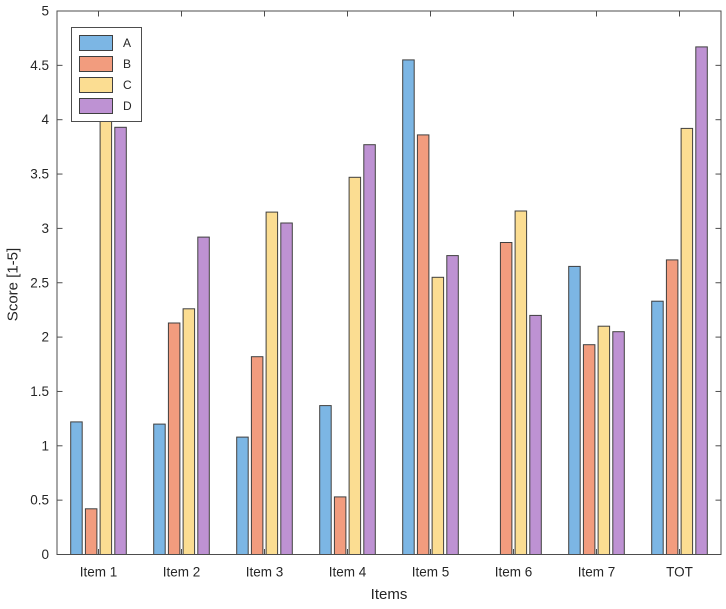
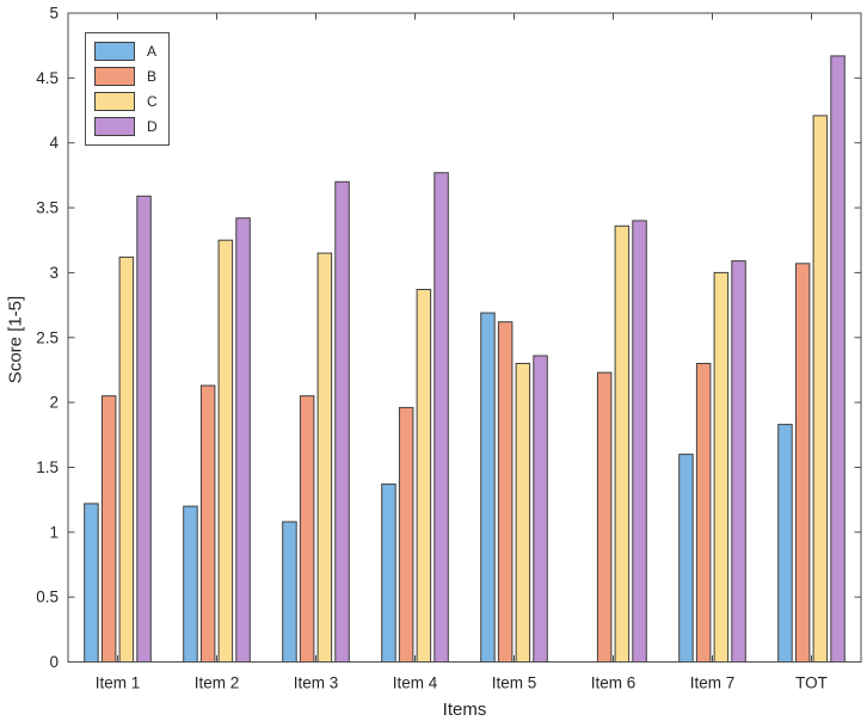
B/Item 1: 0.42 -> 2.05
C/Item 1: 4.00 -> 3.12
D/Item 1: 3.93 -> 3.59
C/Item 2: 2.26 -> 3.25
D/Item 2: 2.92 -> 3.42
B/Item 3: 1.82 -> 2.05
D/Item 3: 3.05 -> 3.70
B/Item 4: 0.53 -> 1.96
C/Item 4: 3.47 -> 2.87
A/Item 5: 4.55 -> 2.69
B/Item 5: 3.86 -> 2.62
C/Item 5: 2.55 -> 2.30
D/Item 5: 2.75 -> 2.36
B/Item 6: 2.87 -> 2.23
C/Item 6: 3.16 -> 3.36
D/Item 6: 2.20 -> 3.40
A/Item 7: 2.65 -> 1.60
B/Item 7: 1.93 -> 2.30
C/Item 7: 2.10 -> 3.00
D/Item 7: 2.05 -> 3.09
A/TOT: 2.33 -> 1.83
B/TOT: 2.71 -> 3.07
C/TOT: 3.92 -> 4.21
